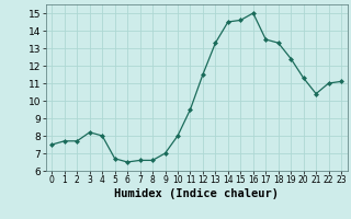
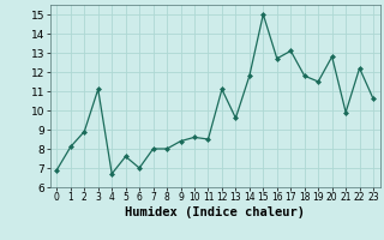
0: 7.5 -> 6.9
1: 7.7 -> 8.1
2: 7.7 -> 8.9
3: 8.2 -> 11.1
4: 8.0 -> 6.7
5: 6.7 -> 7.6
6: 6.5 -> 7.0
7: 6.6 -> 8.0
8: 6.6 -> 8.0
9: 7.0 -> 8.4
10: 8.0 -> 8.6
11: 9.5 -> 8.5
12: 11.5 -> 11.1
13: 13.3 -> 9.6
14: 14.5 -> 11.8
15: 14.6 -> 15.0
16: 15.0 -> 12.7
17: 13.5 -> 13.1
18: 13.3 -> 11.8
19: 12.4 -> 11.5
20: 11.3 -> 12.8
21: 10.4 -> 9.9
22: 11.0 -> 12.2
23: 11.1 -> 10.6
